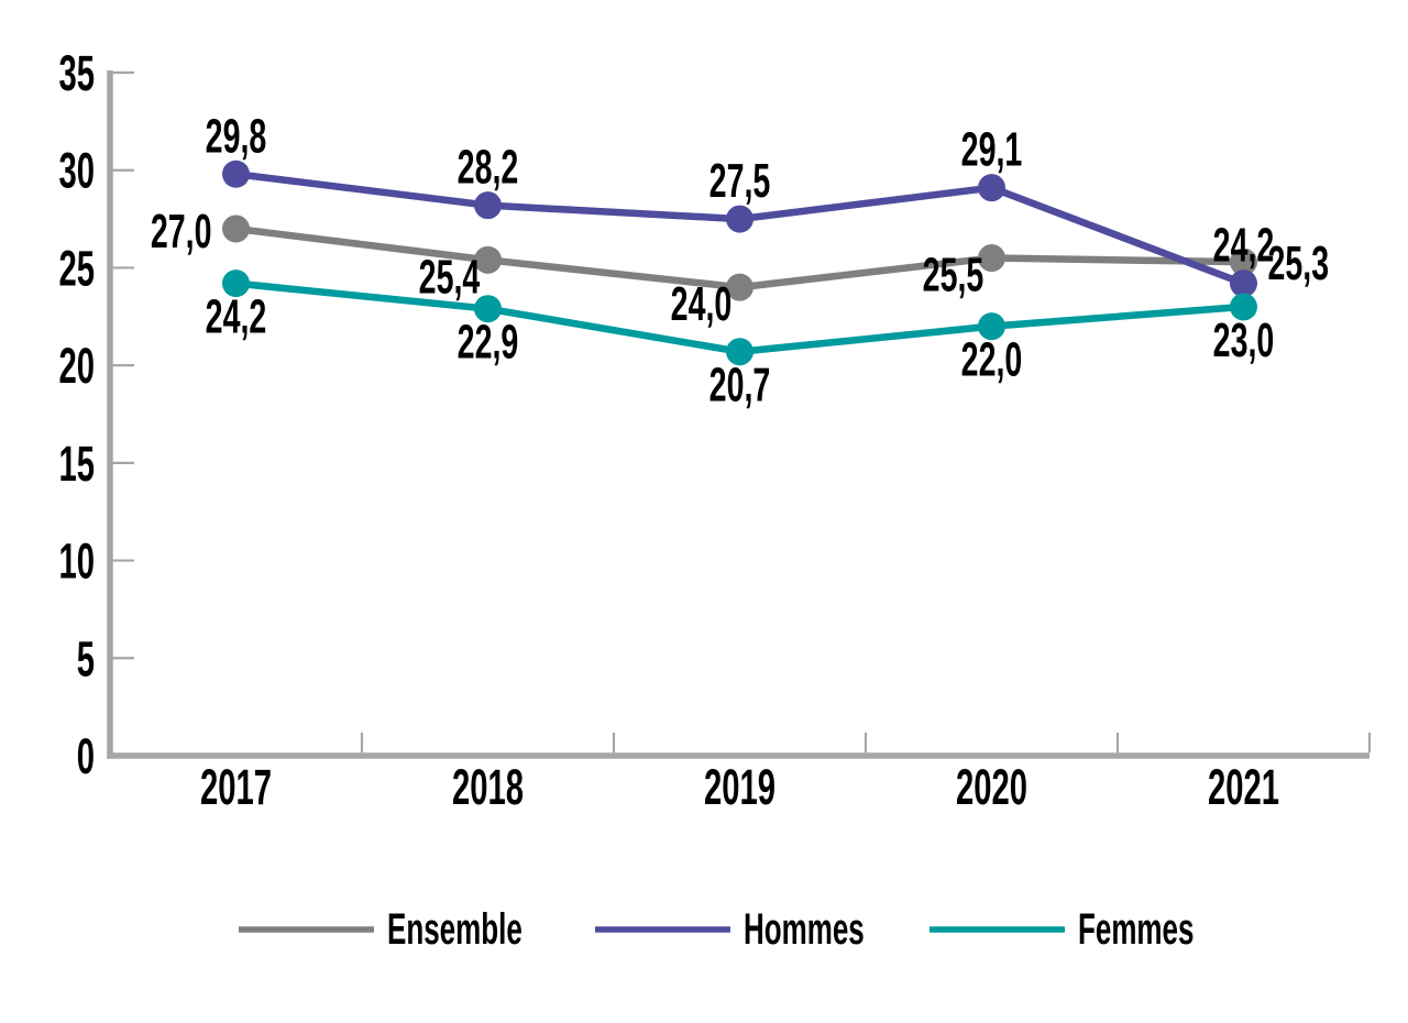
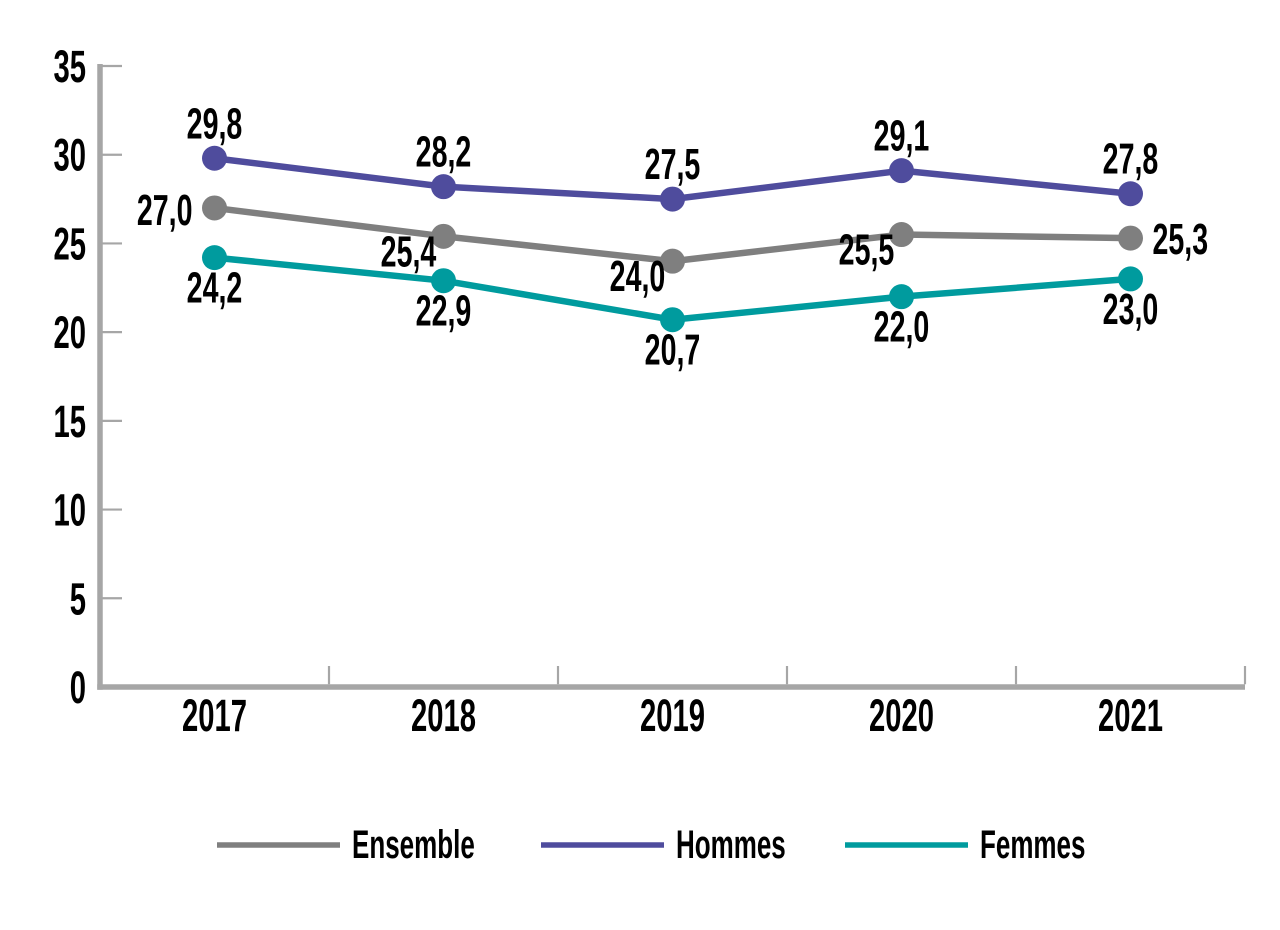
Hommes/2021: 24,2 -> 27,8
